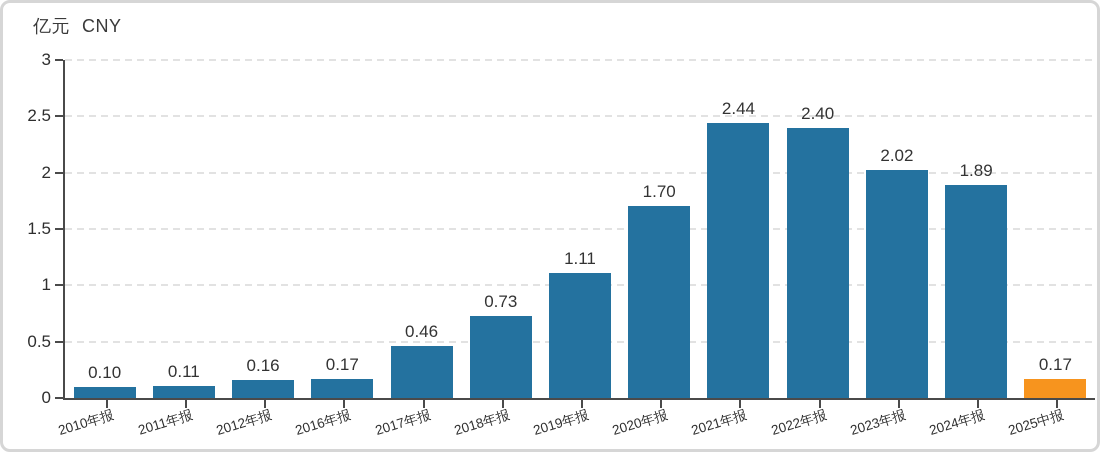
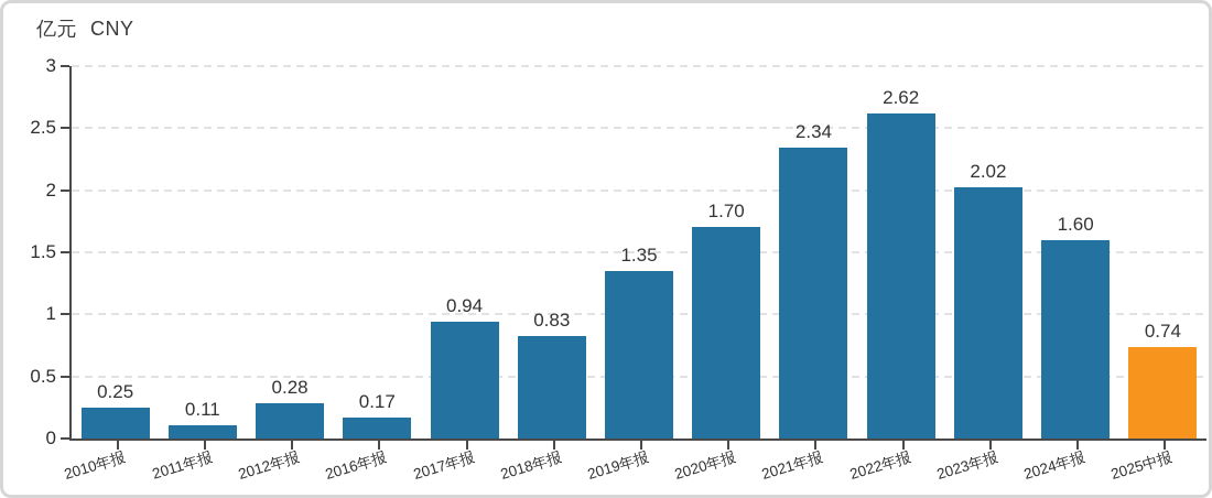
2010年报: 0.10 -> 0.25
2012年报: 0.16 -> 0.28
2017年报: 0.46 -> 0.94
2018年报: 0.73 -> 0.83
2019年报: 1.11 -> 1.35
2021年报: 2.44 -> 2.34
2022年报: 2.40 -> 2.62
2024年报: 1.89 -> 1.60
2025中报: 0.17 -> 0.74
